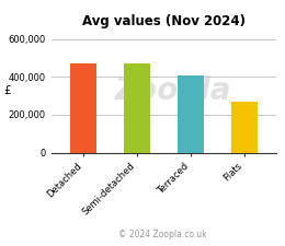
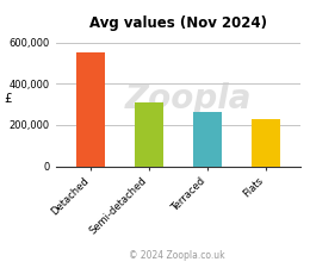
Detached: 470,000 -> 550,000
Semi-detached: 470,000 -> 310,000
Terraced: 410,000 -> 260,000
Flats: 270,000 -> 230,000
